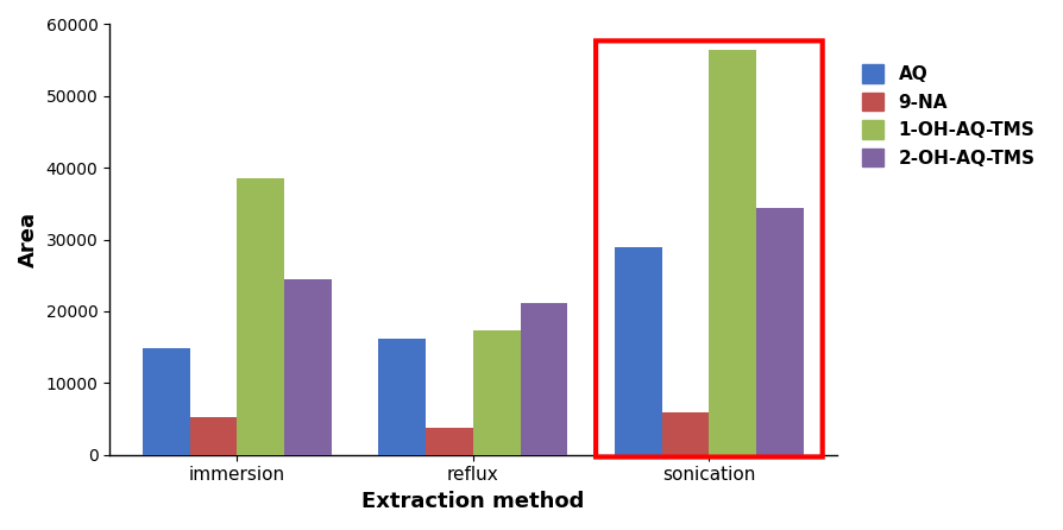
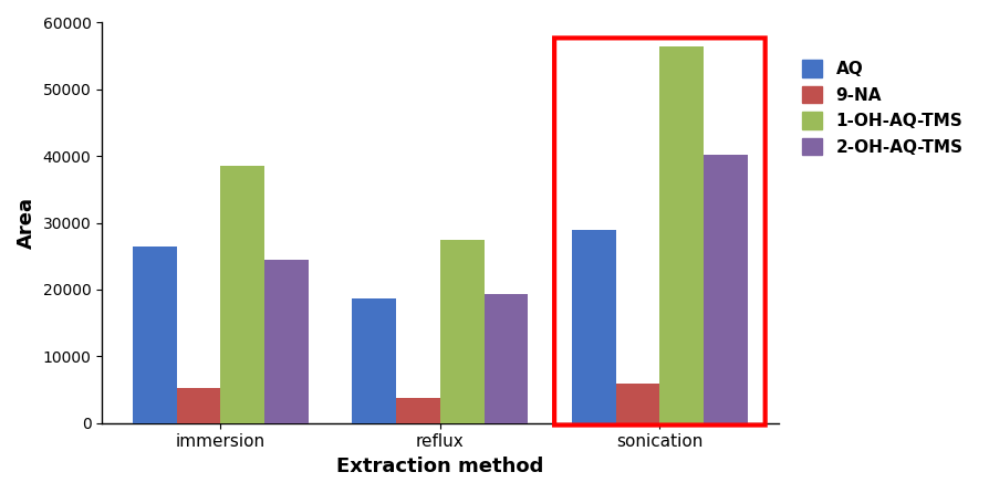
AQ/immersion: 14800 -> 26500
AQ/reflux: 16200 -> 18700
1-OH-AQ-TMS/reflux: 17400 -> 27500
2-OH-AQ-TMS/reflux: 21200 -> 19300
2-OH-AQ-TMS/sonication: 34400 -> 40200
